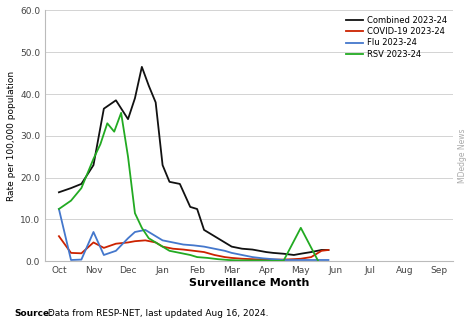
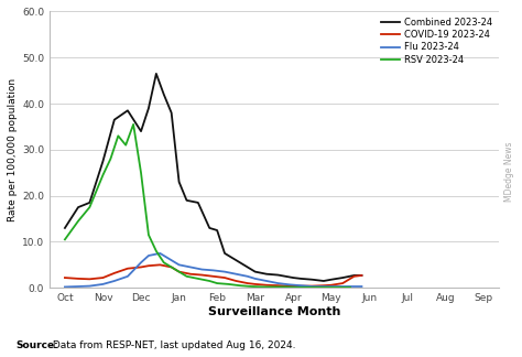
Combined 2023-24/Oct: 16.5 -> 13.0
COVID-19 2023-24/Oct: 6.0 -> 2.2
Flu 2023-24/Oct: 12.5 -> 0.2
RSV 2023-24/Oct: 12.5 -> 10.5
Combined 2023-24/Nov: 23.0 -> 27.5
COVID-19 2023-24/Nov: 4.5 -> 2.2
Flu 2023-24/Nov: 7.0 -> 0.8
RSV 2023-24/May: 8.0 -> 0.1
